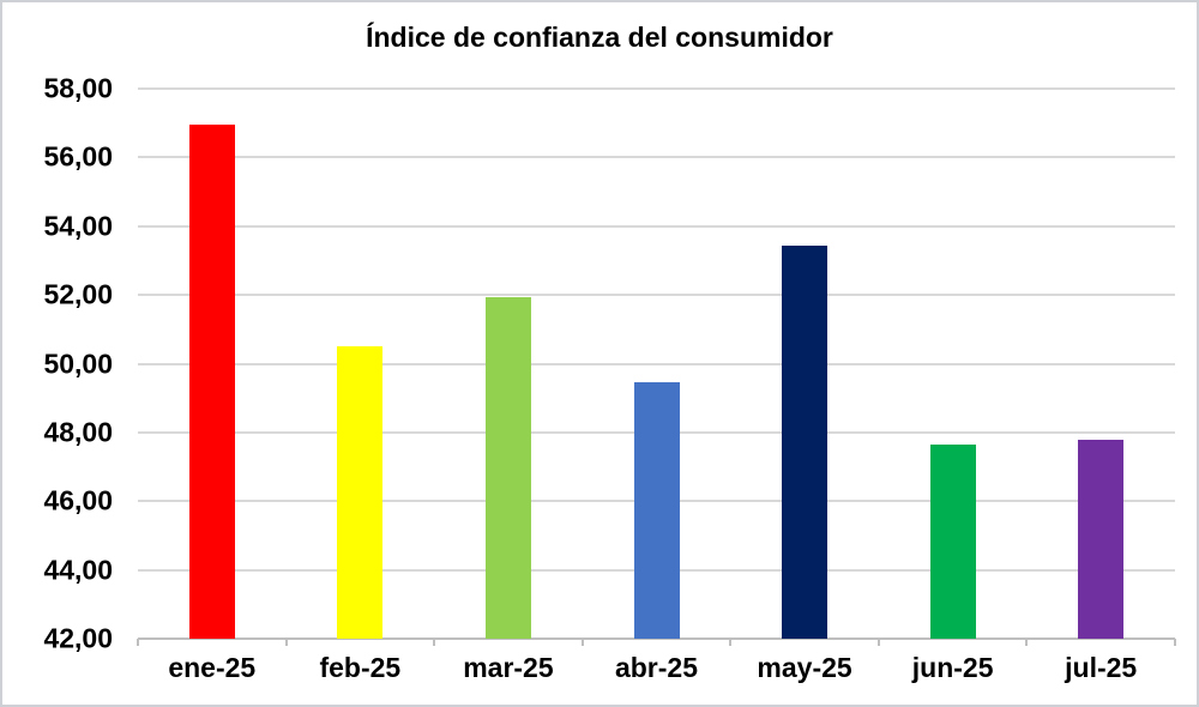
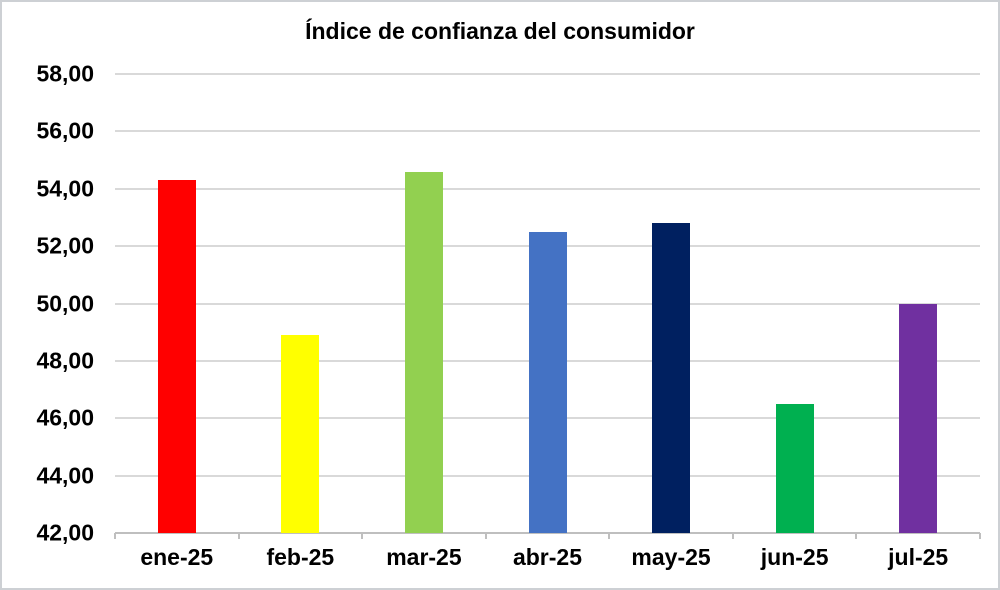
ene-25: 57,0 -> 54,3
feb-25: 50,5 -> 48,9
mar-25: 52,0 -> 54,6
abr-25: 49,5 -> 52,5
may-25: 53,5 -> 52,8
jun-25: 47,6 -> 46,5
jul-25: 47,8 -> 50,0
